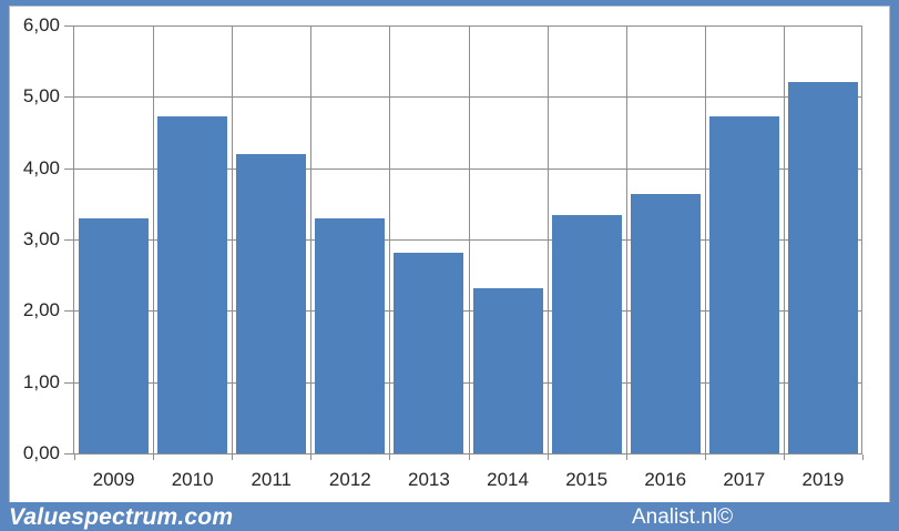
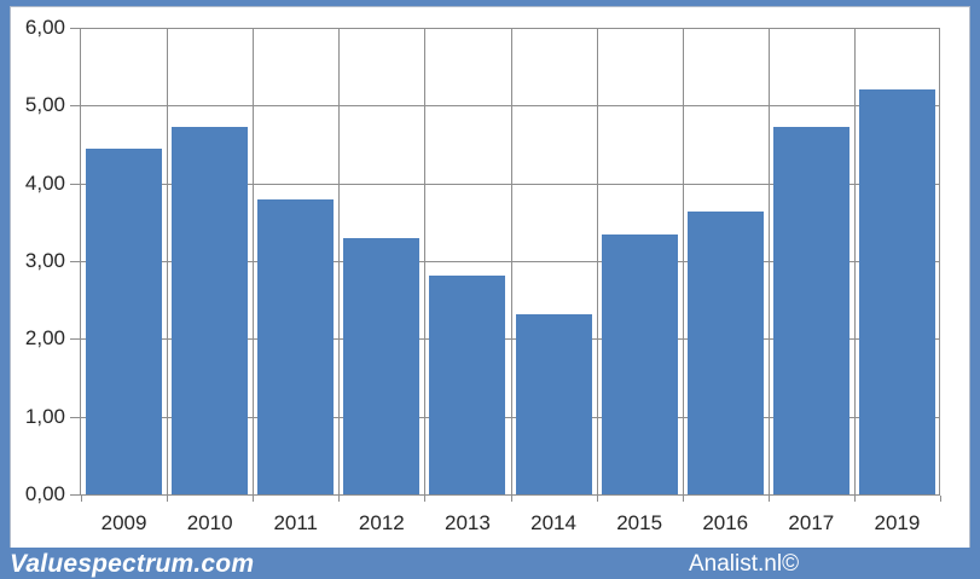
2009: 3,3 -> 4,4
2011: 4,2 -> 3,8
